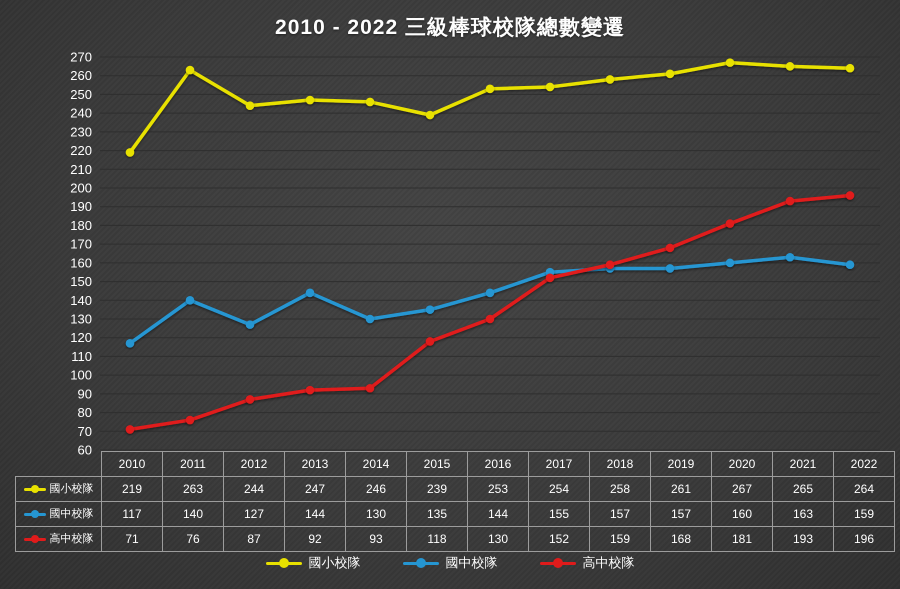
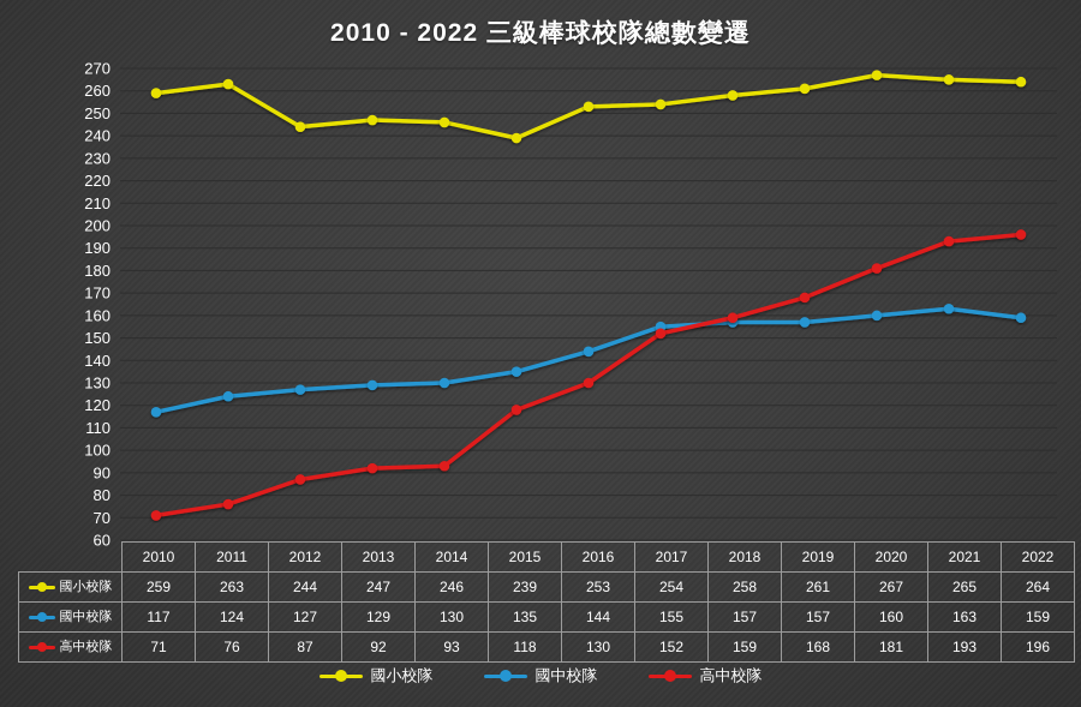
國小校隊/2010: 219 -> 259
國中校隊/2011: 140 -> 124
國中校隊/2013: 144 -> 129
